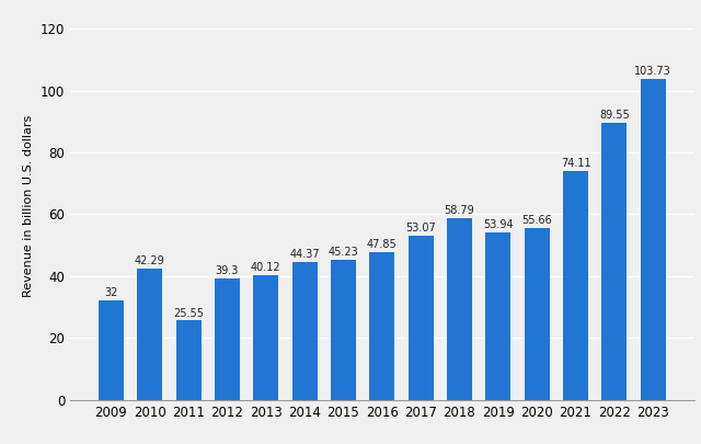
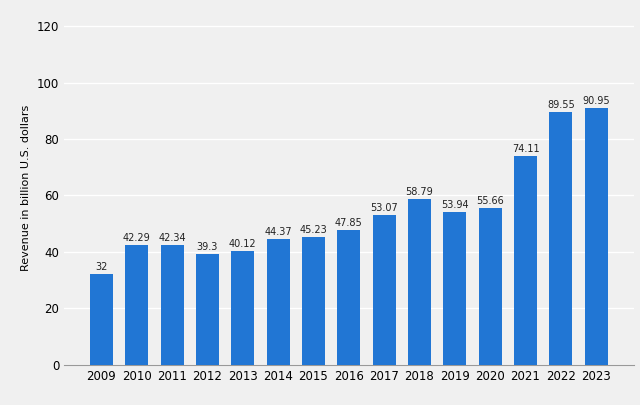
2011: 25.55 -> 42.34
2023: 103.73 -> 90.95
